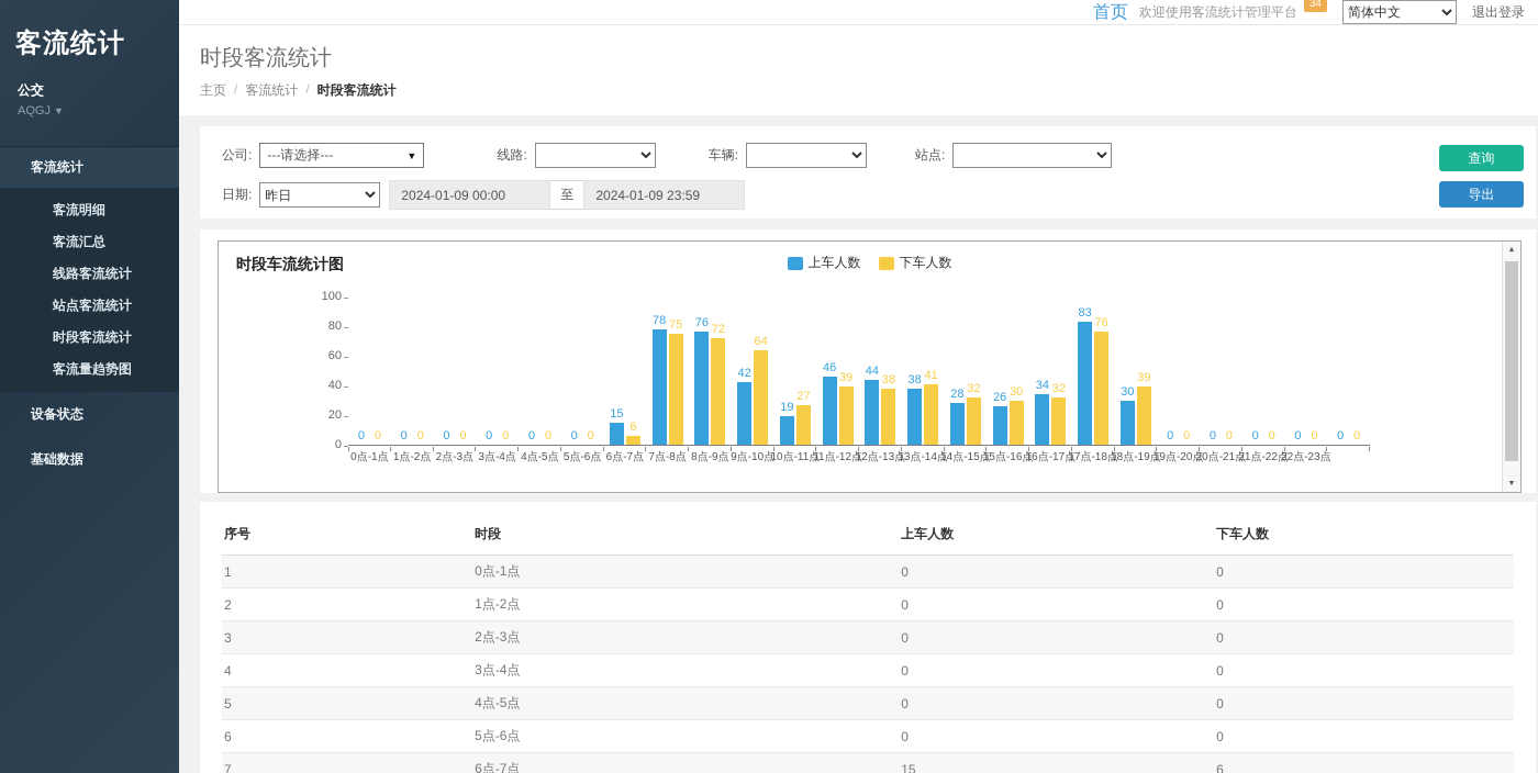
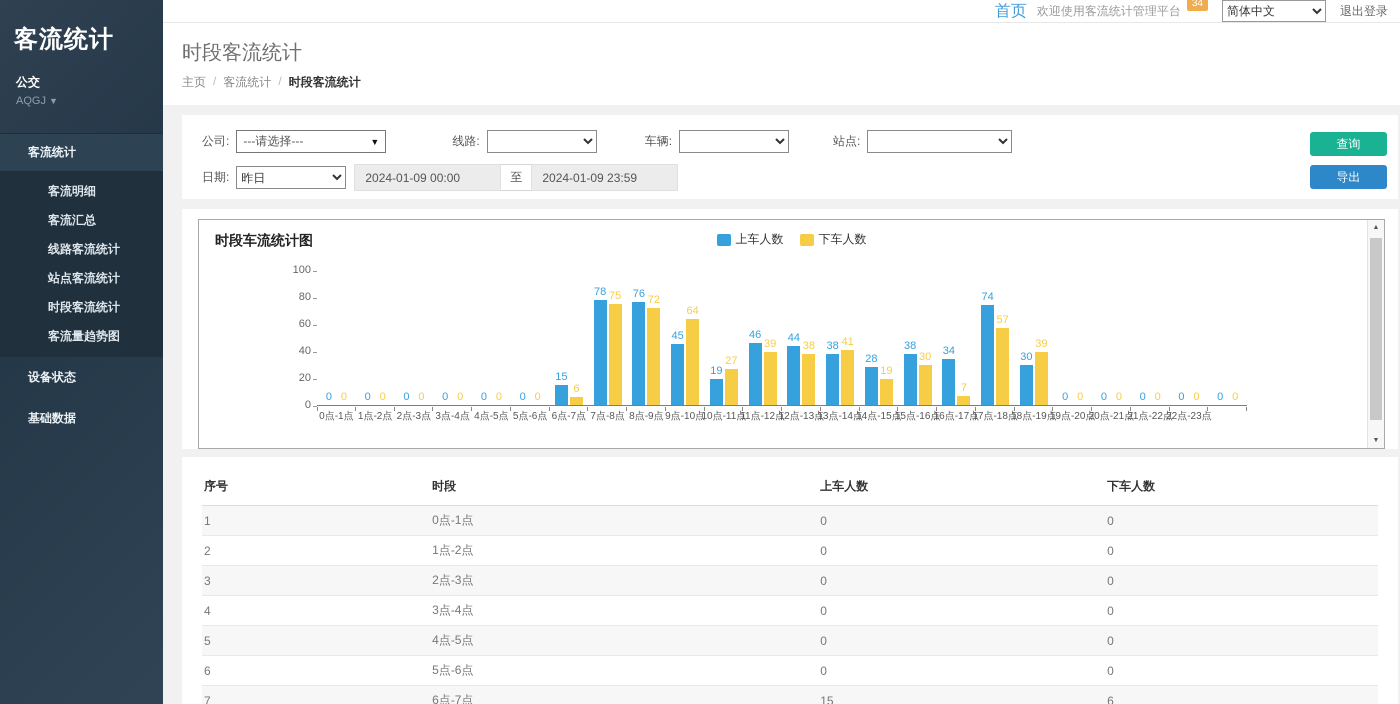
上车人数/9点-10点: 42 -> 45
下车人数/14点-15点: 32 -> 19
上车人数/15点-16点: 26 -> 38
下车人数/16点-17点: 32 -> 7
上车人数/17点-18点: 83 -> 74
下车人数/17点-18点: 76 -> 57
